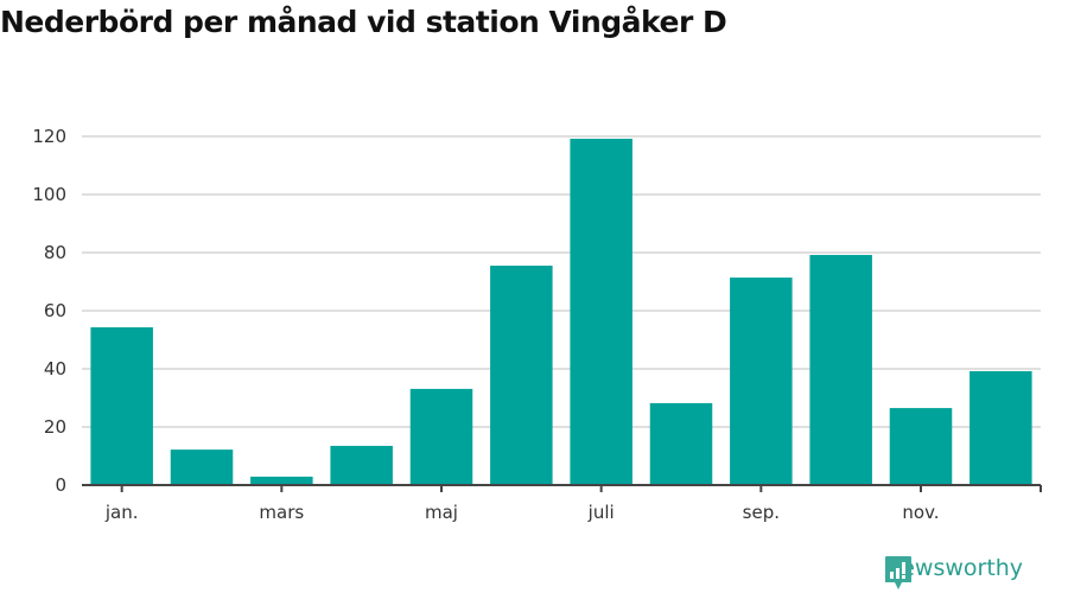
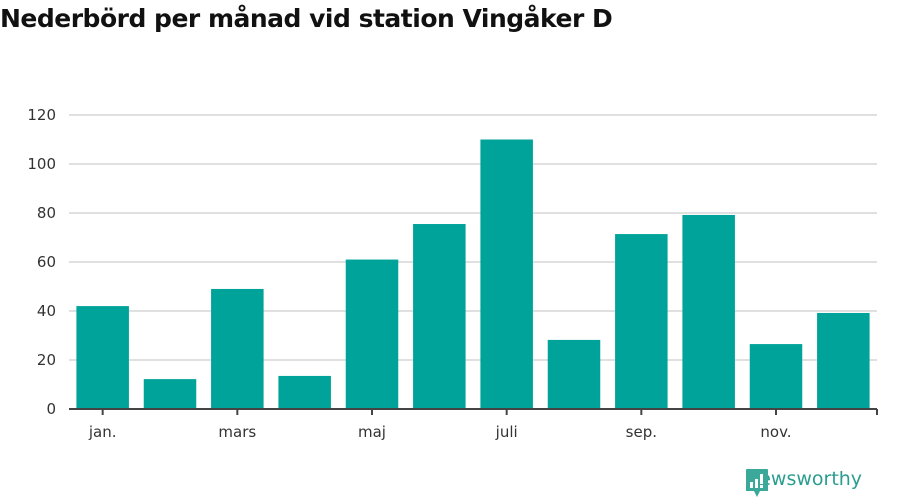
jan.: 54 -> 42
mars: 3 -> 49
maj: 33 -> 61
juli: 119 -> 110
